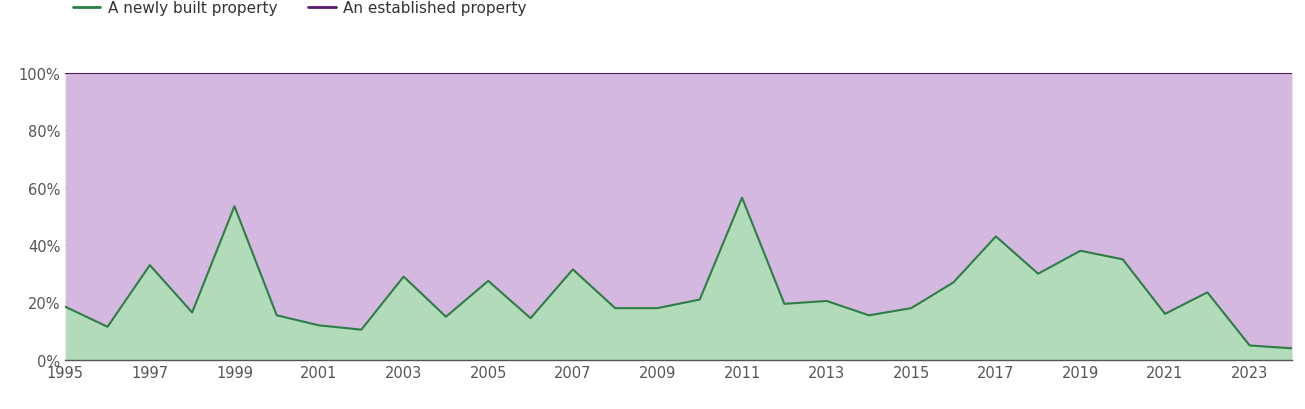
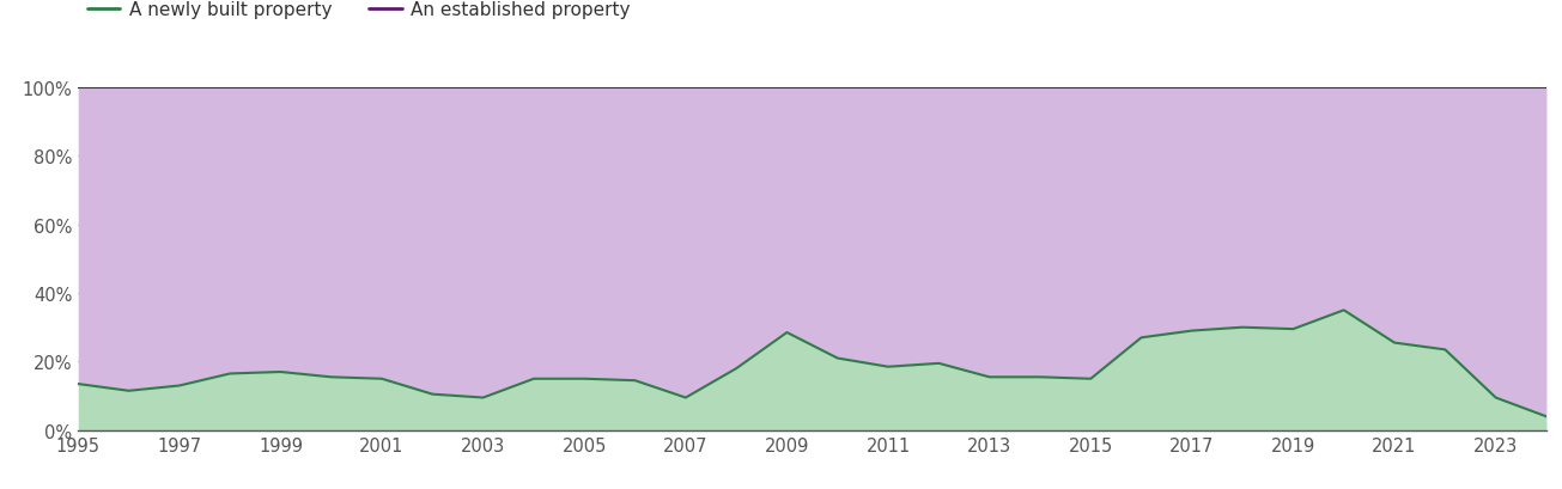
A newly built property/1995: 18.5% -> 13.5%
A newly built property/1997: 33.0% -> 13.0%
A newly built property/1999: 53.5% -> 17.0%
A newly built property/2001: 12.0% -> 15.0%
A newly built property/2003: 29.0% -> 9.5%
A newly built property/2005: 27.5% -> 15.0%
A newly built property/2007: 31.5% -> 9.5%
A newly built property/2009: 18.0% -> 28.5%
A newly built property/2011: 56.5% -> 18.5%
A newly built property/2013: 20.5% -> 15.5%
A newly built property/2015: 18.0% -> 15.0%
A newly built property/2017: 43.0% -> 29.0%
A newly built property/2019: 38.0% -> 29.5%
A newly built property/2021: 16.0% -> 25.5%
A newly built property/2023: 5.0% -> 9.5%
